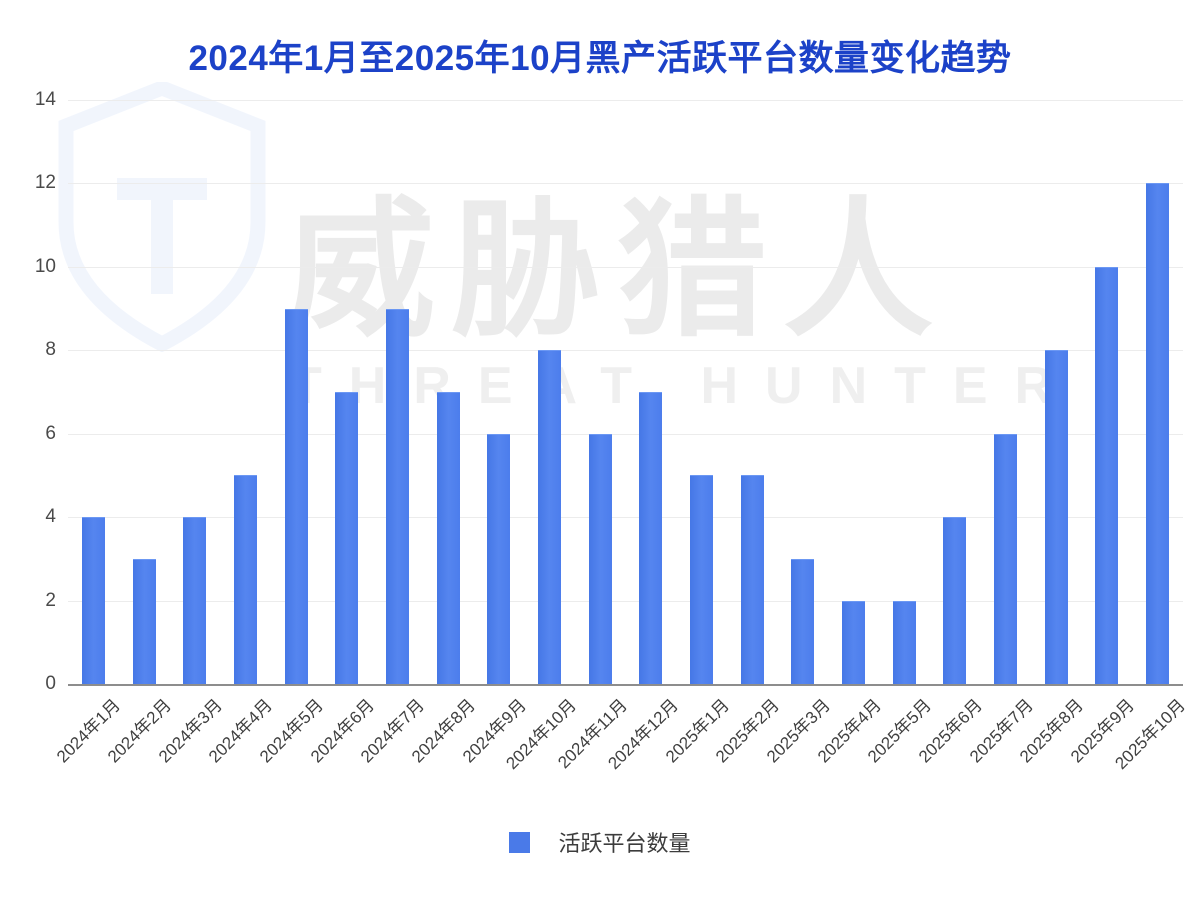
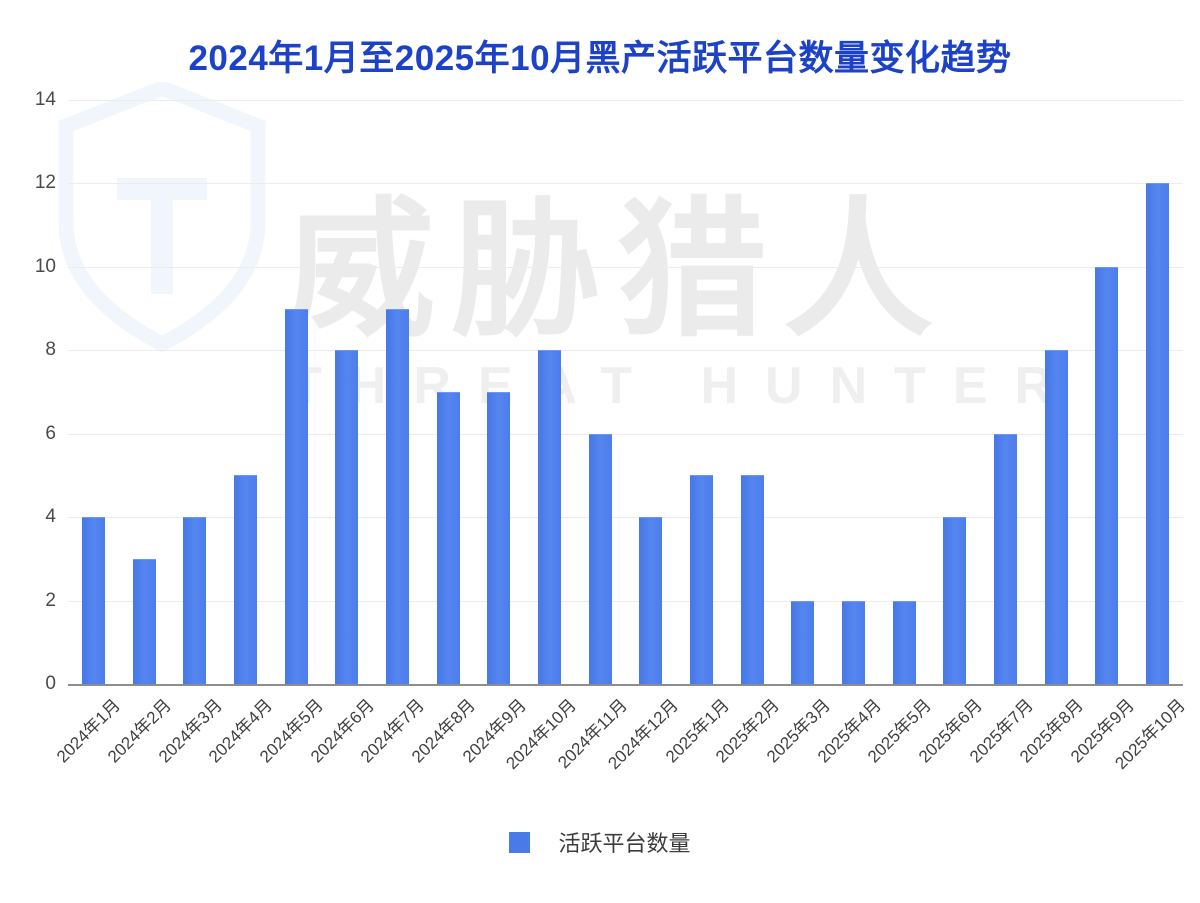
2024年6月: 7 -> 8
2024年9月: 6 -> 7
2024年12月: 7 -> 4
2025年3月: 3 -> 2
